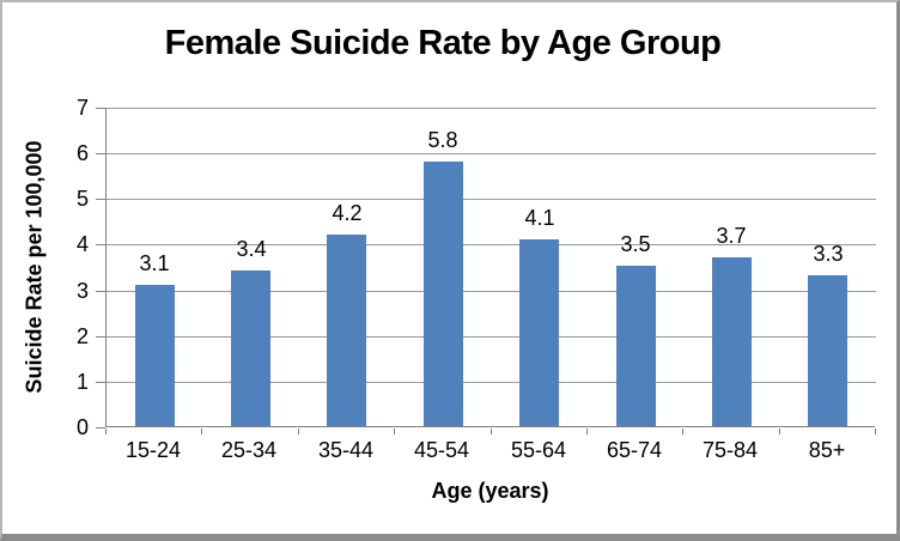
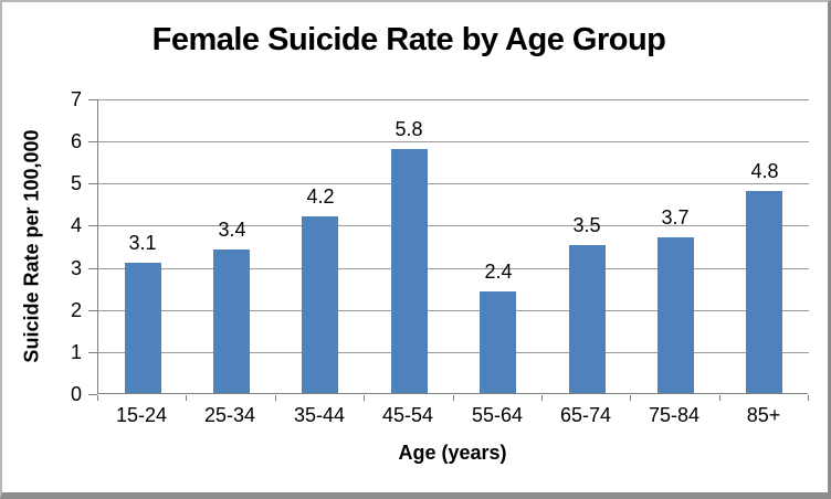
55-64: 4.1 -> 2.4
85+: 3.3 -> 4.8
